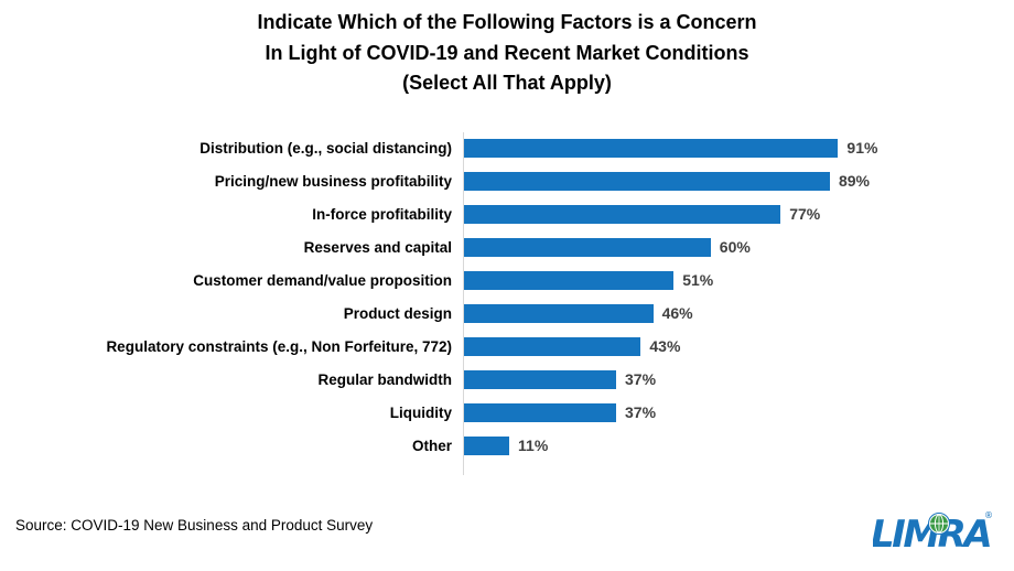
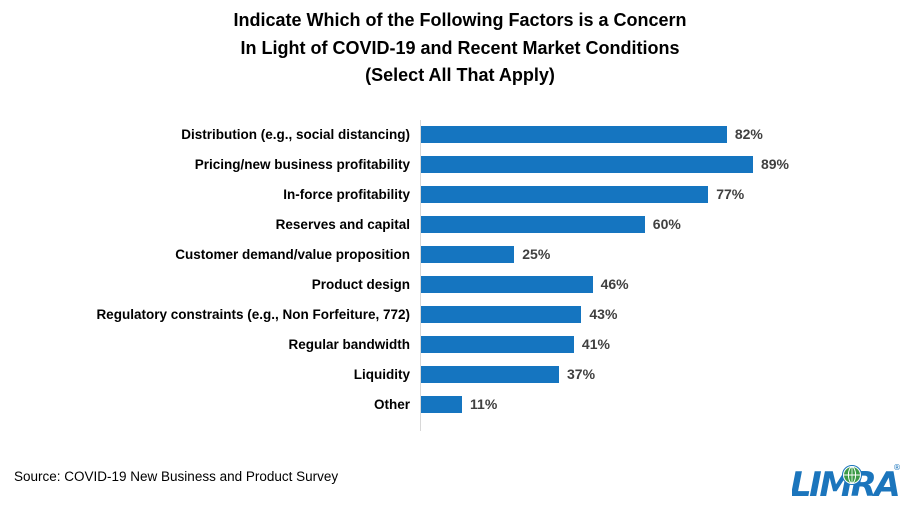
Distribution (e.g., social distancing): 91% -> 82%
Customer demand/value proposition: 51% -> 25%
Regular bandwidth: 37% -> 41%
